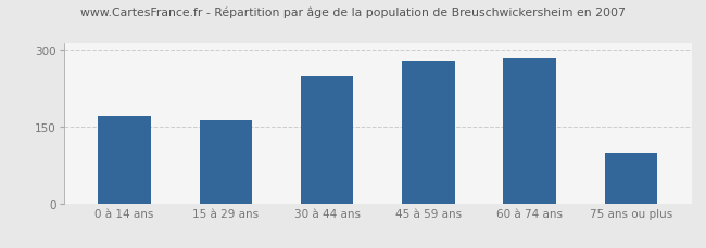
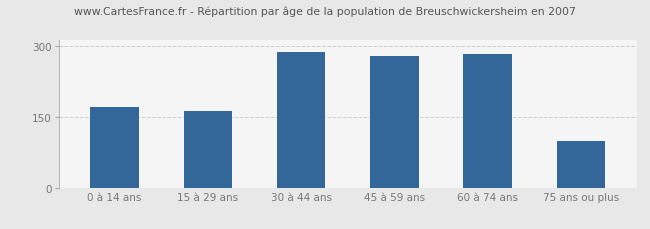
30 à 44 ans: 250 -> 288
